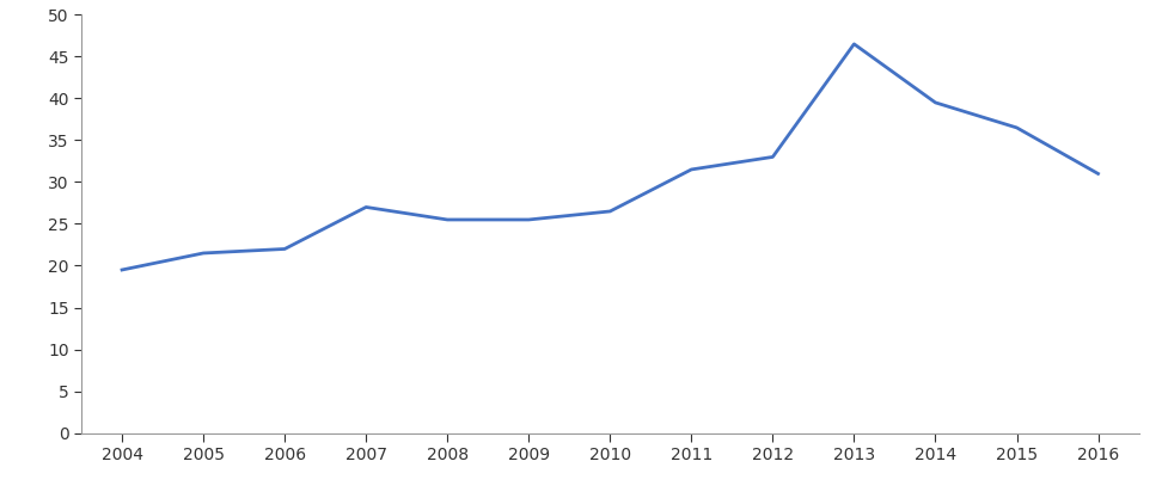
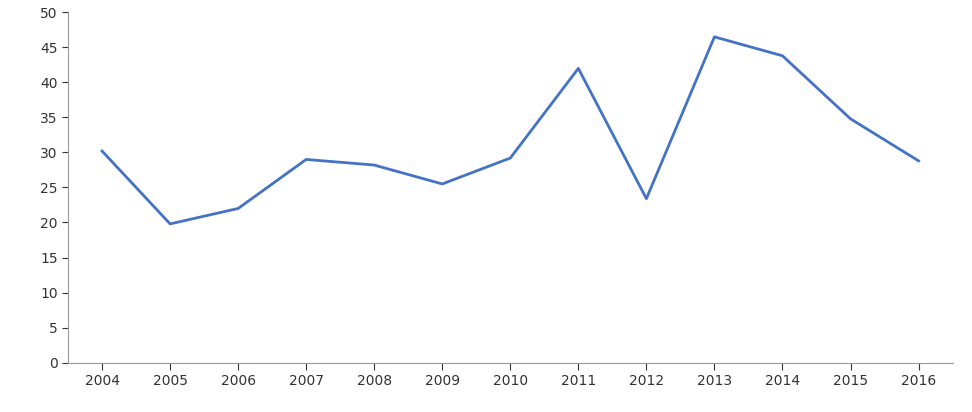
2004: 19.5 -> 30.2
2005: 21.5 -> 19.8
2007: 27.0 -> 29.0
2008: 25.5 -> 28.2
2010: 26.5 -> 29.2
2011: 31.5 -> 42.0
2012: 33.0 -> 23.4
2014: 39.5 -> 43.8
2015: 36.5 -> 34.8
2016: 31.0 -> 28.8
